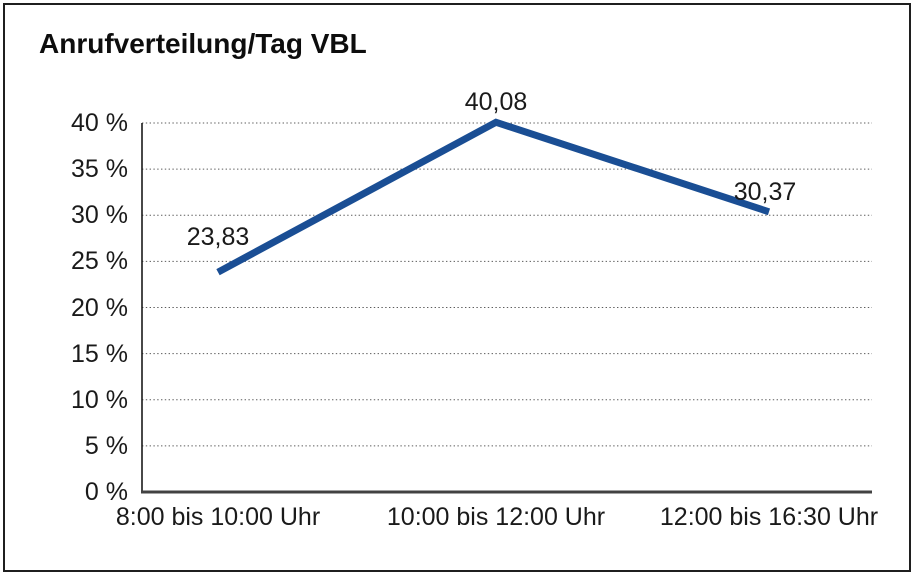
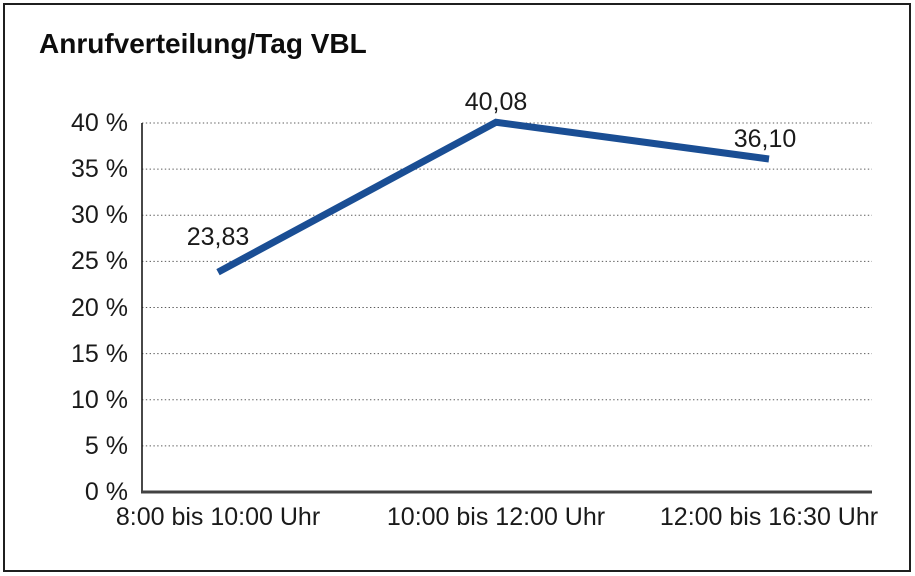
12:00 bis 16:30 Uhr: 30,37 -> 36,10
